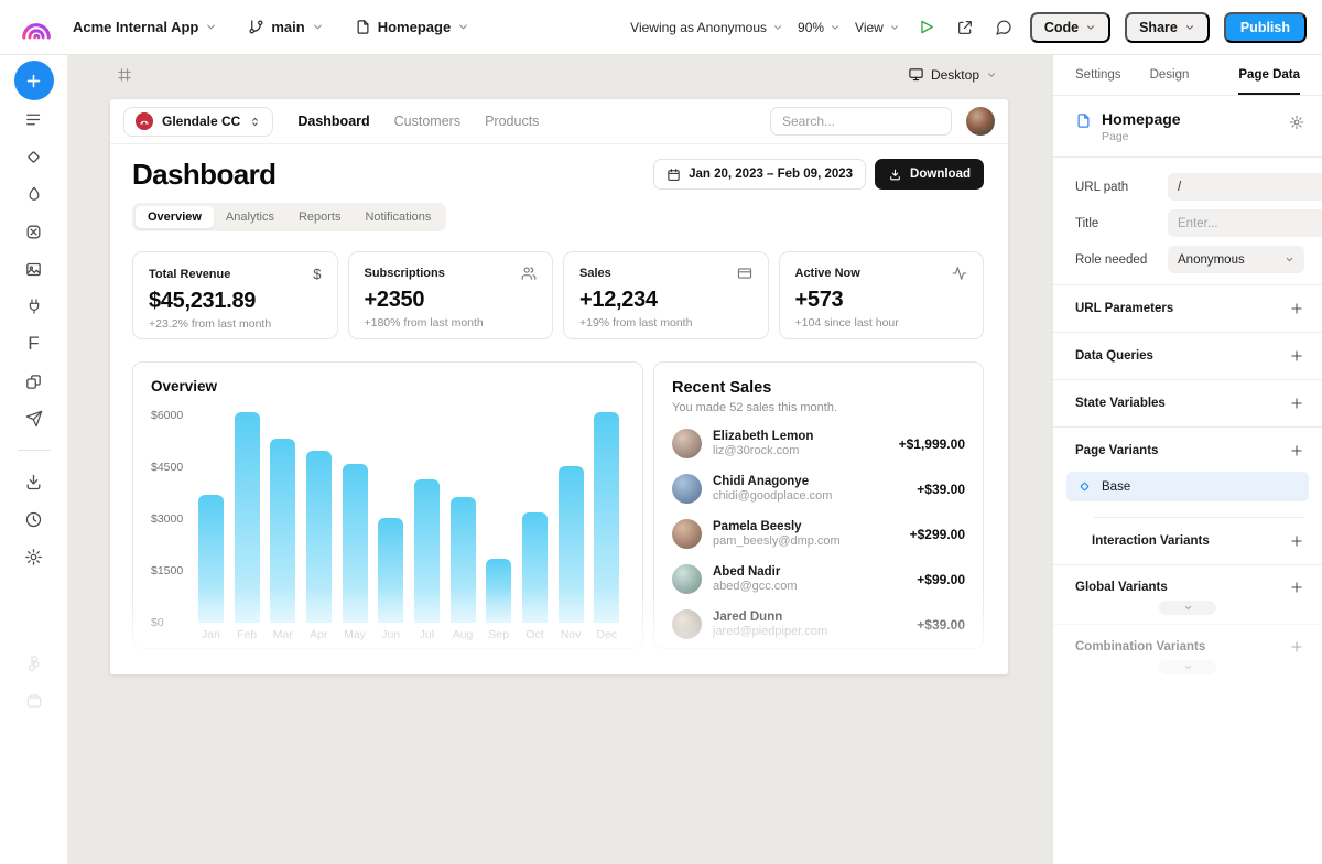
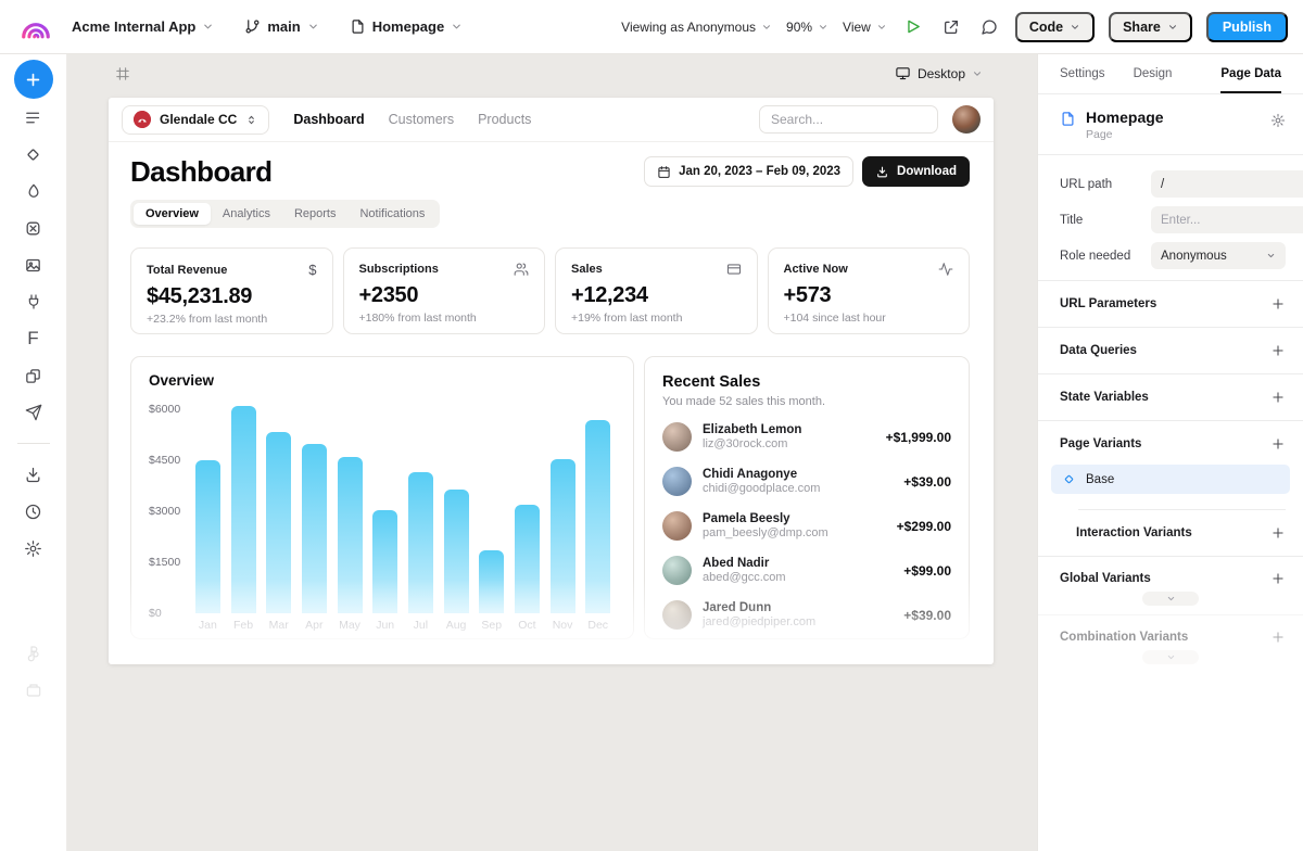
Jan: $3700 -> $4500
Dec: $6100 -> $5700
